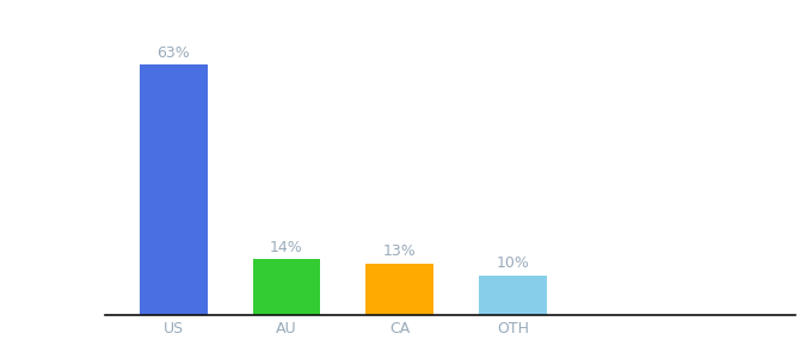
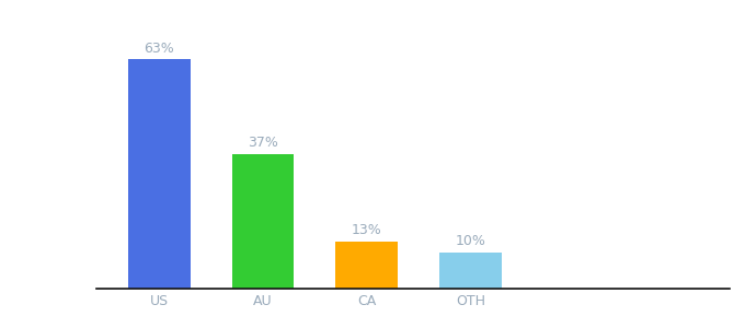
AU: 14% -> 37%
